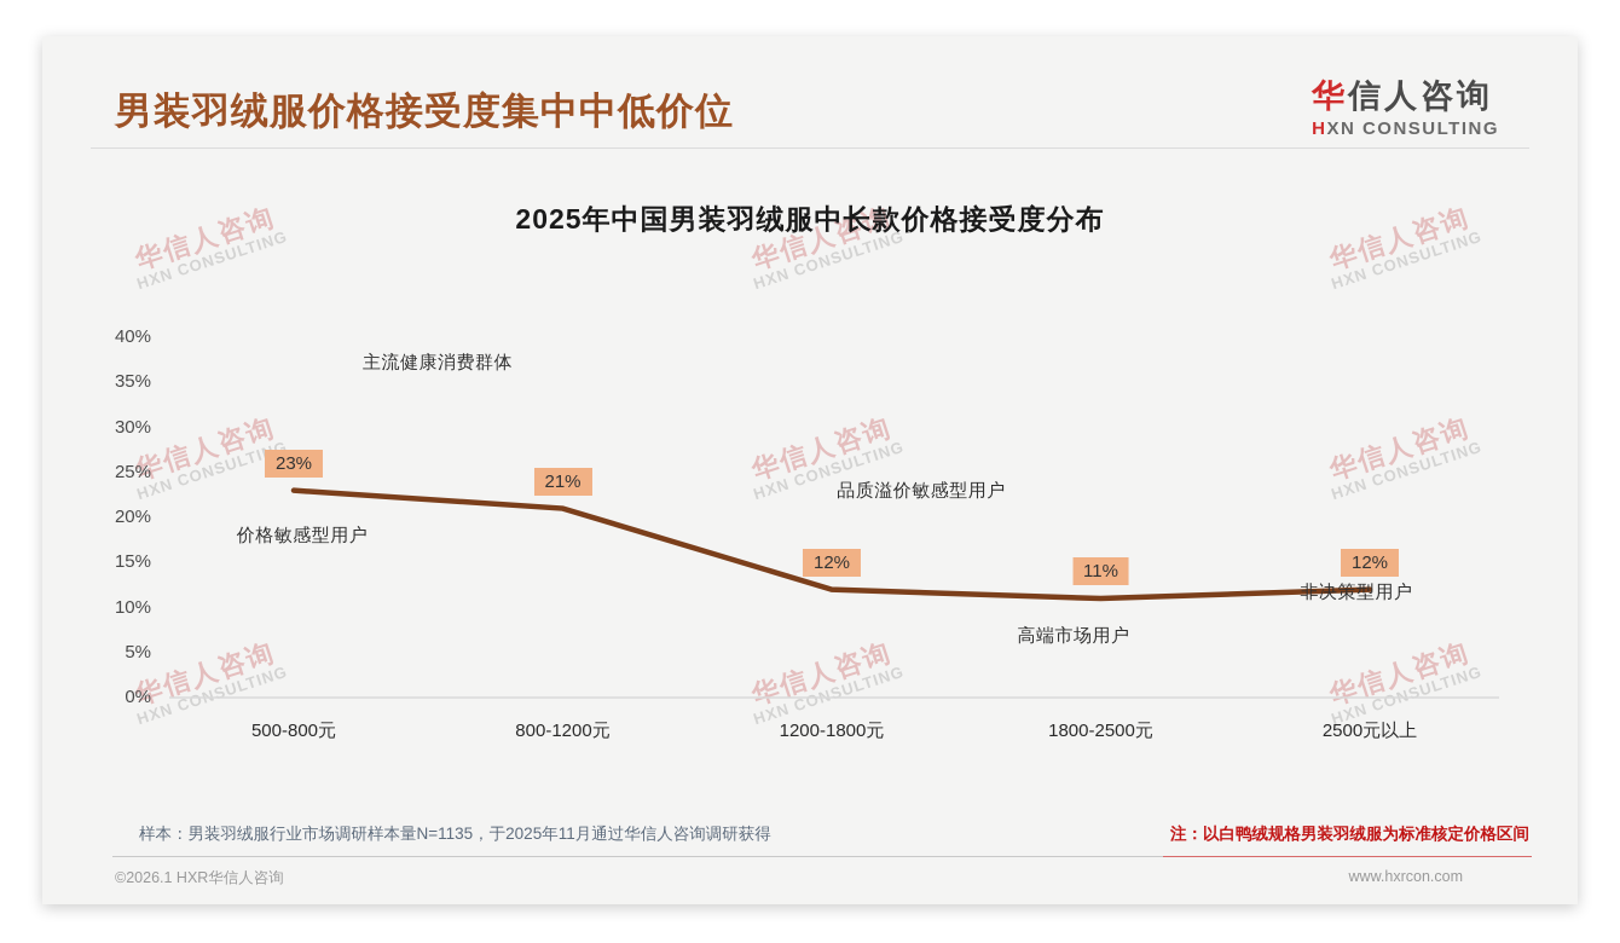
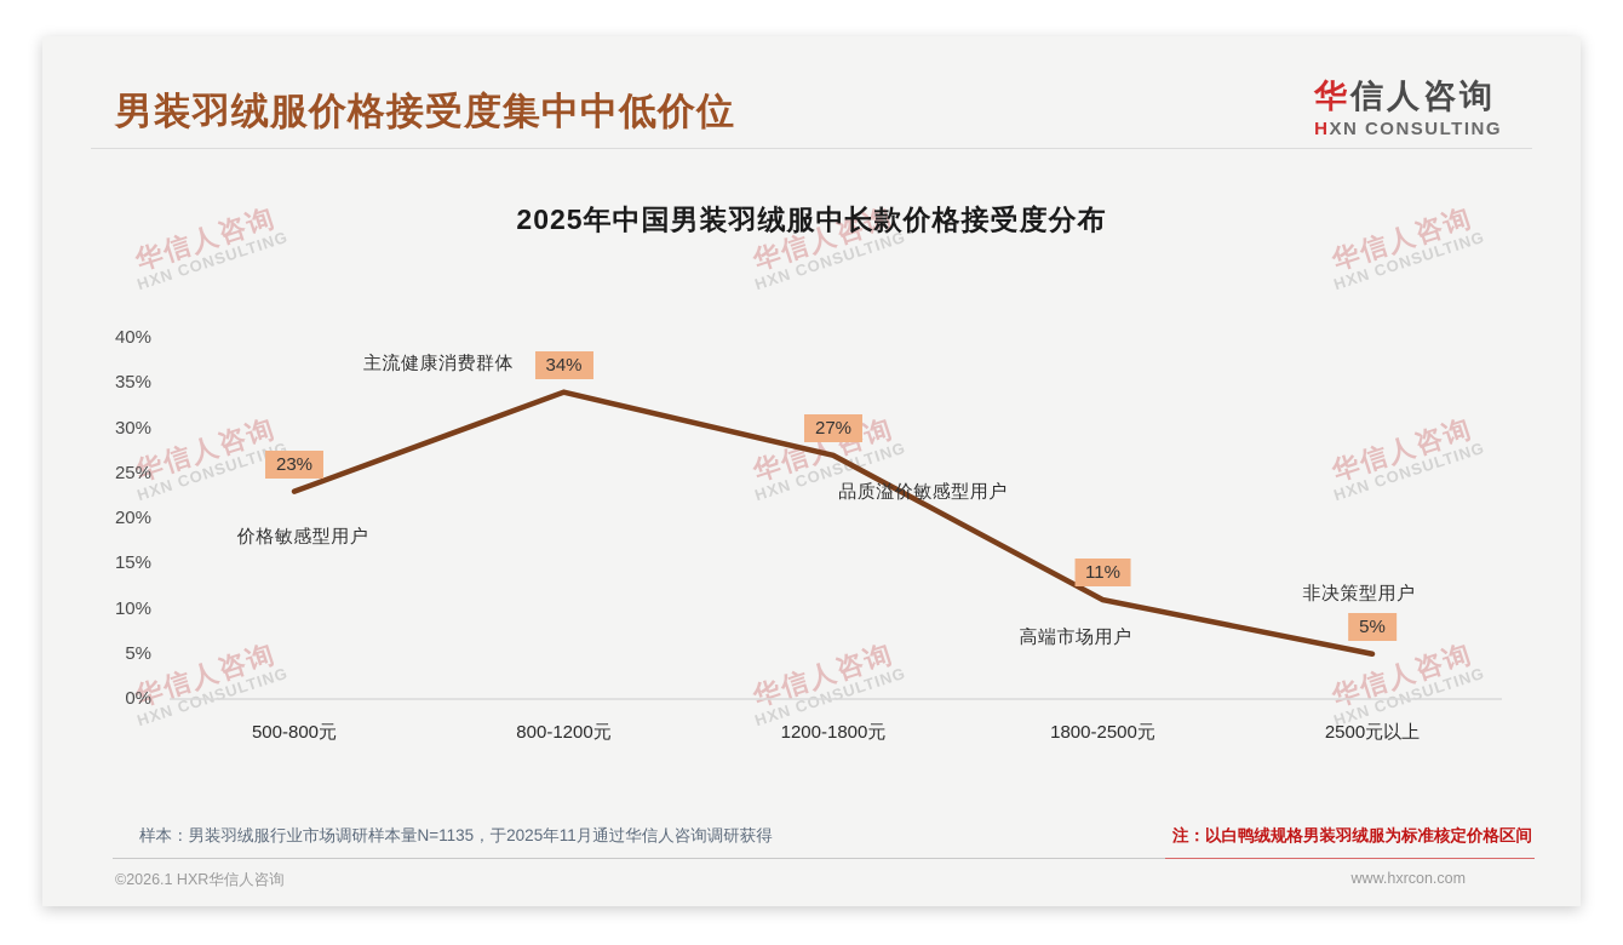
800-1200元: 21% -> 34%
1200-1800元: 12% -> 27%
2500元以上: 12% -> 5%
